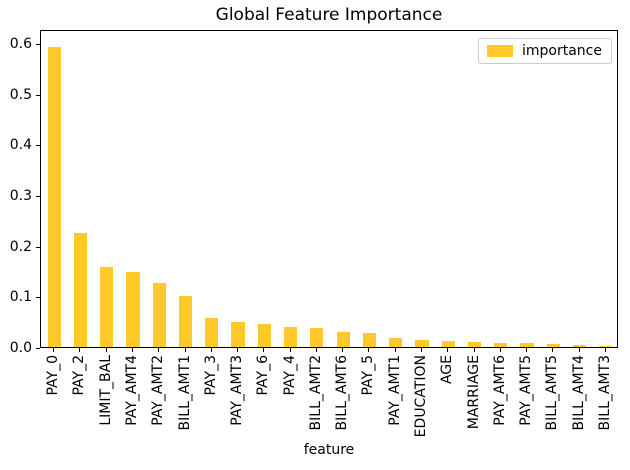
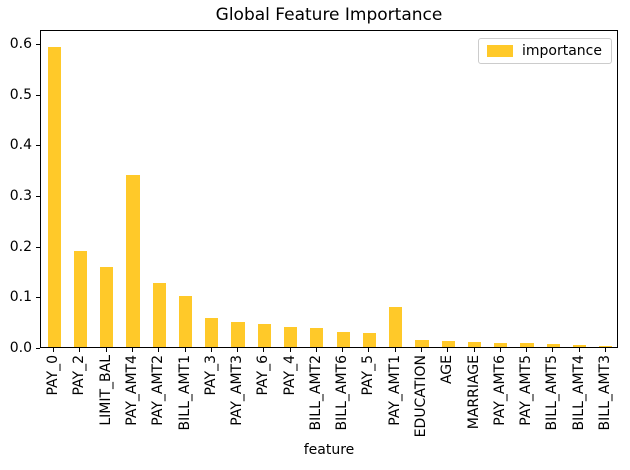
PAY_2: 0.23 -> 0.19
PAY_AMT4: 0.15 -> 0.34
PAY_AMT1: 0.02 -> 0.08
